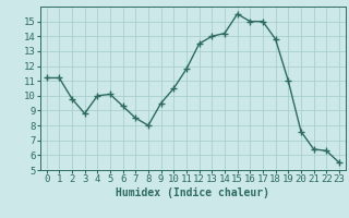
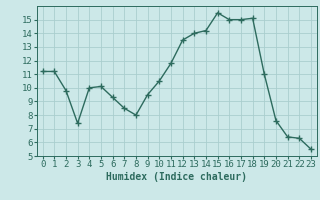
3: 8.8 -> 7.4
18: 13.8 -> 15.1
